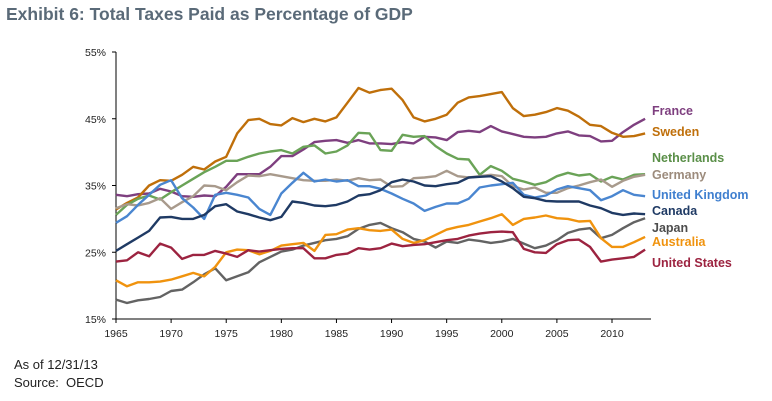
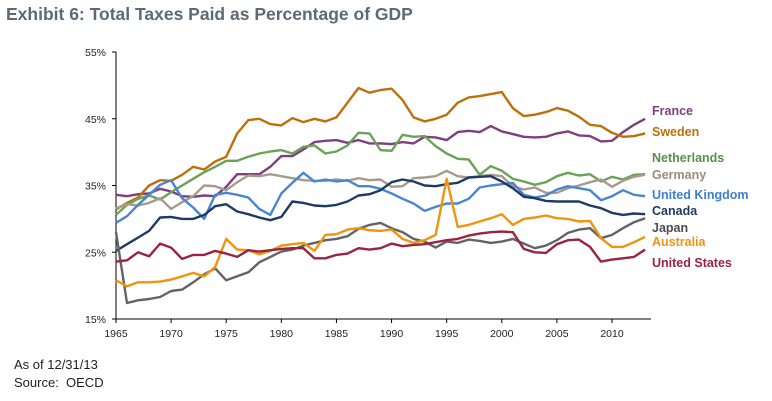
Japan/1965: 18% -> 28%
Australia/1975: 25% -> 27%
Australia/1995: 28% -> 36%
